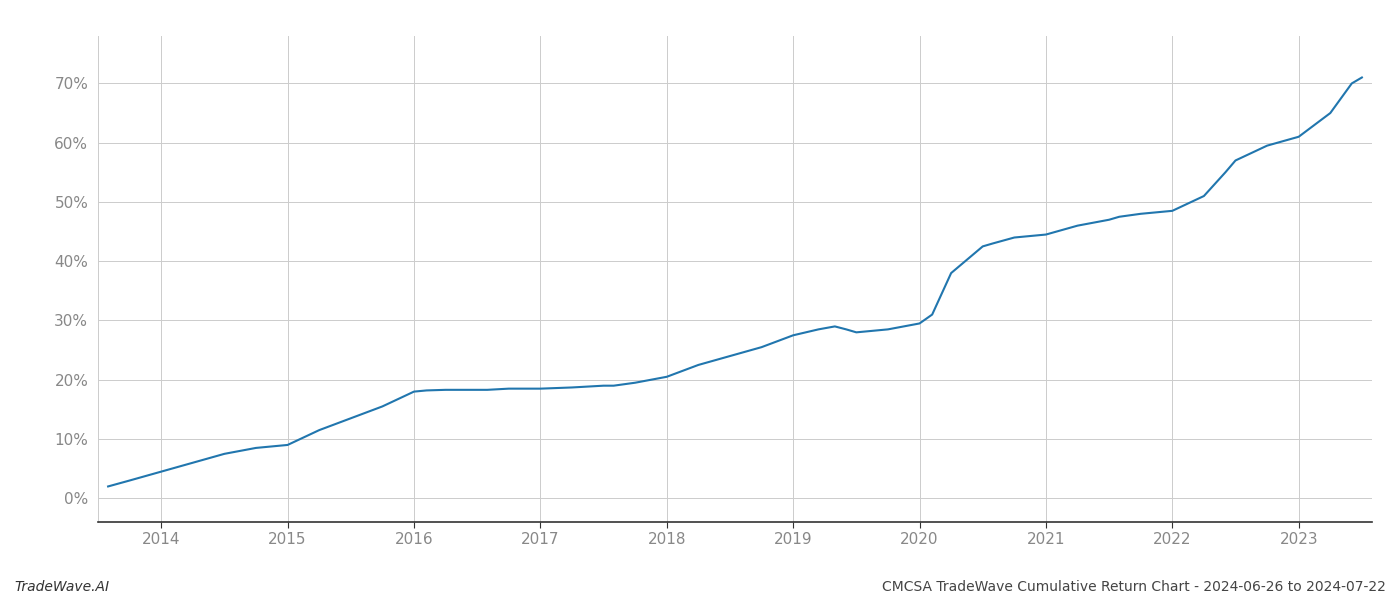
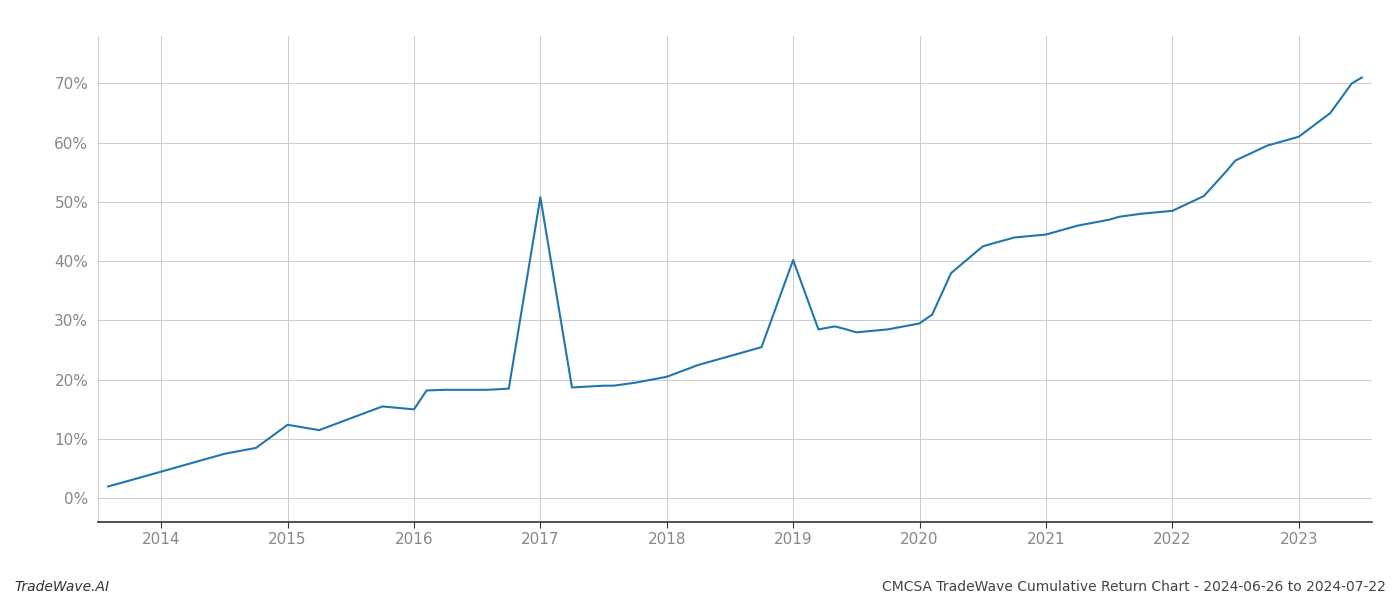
2015: 9.0% -> 12.4%
2016: 18.0% -> 15.0%
2017: 18.5% -> 50.8%
2019: 27.5% -> 40.2%
